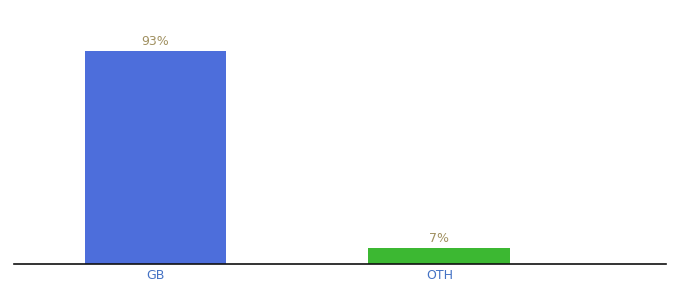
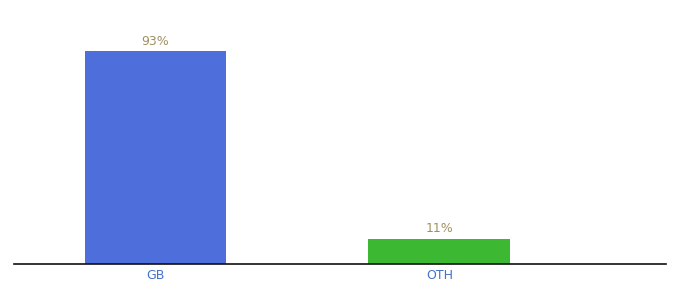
OTH: 7% -> 11%
